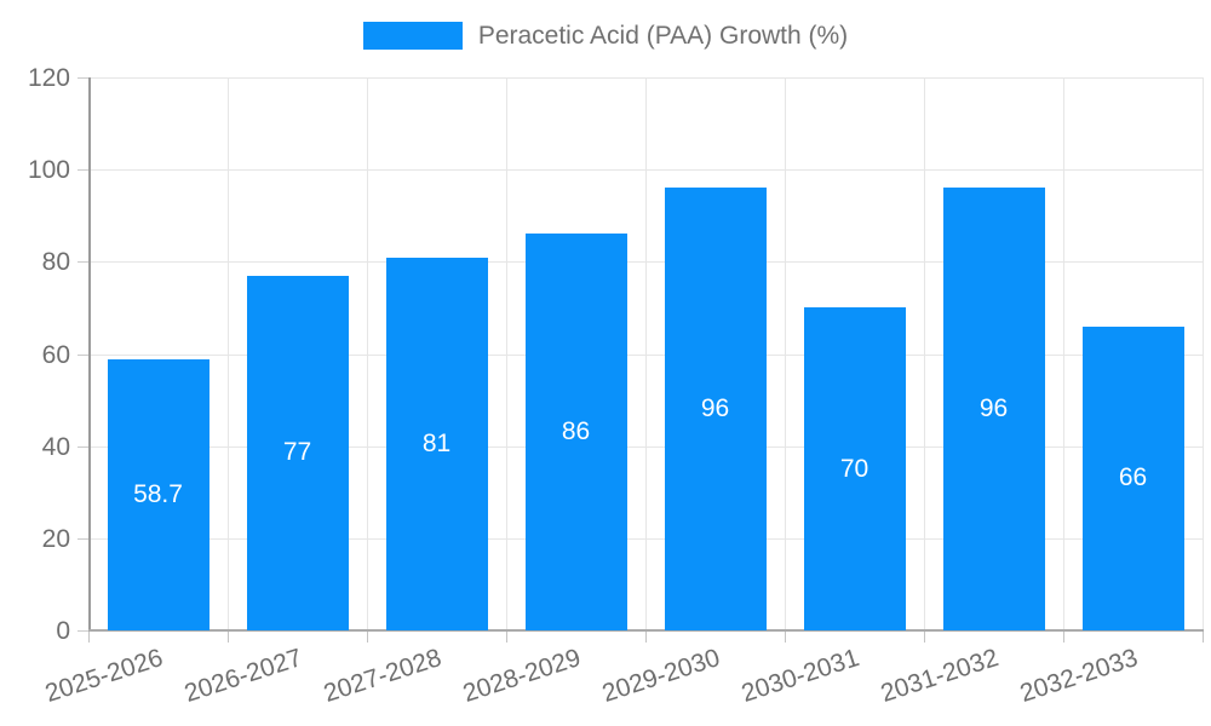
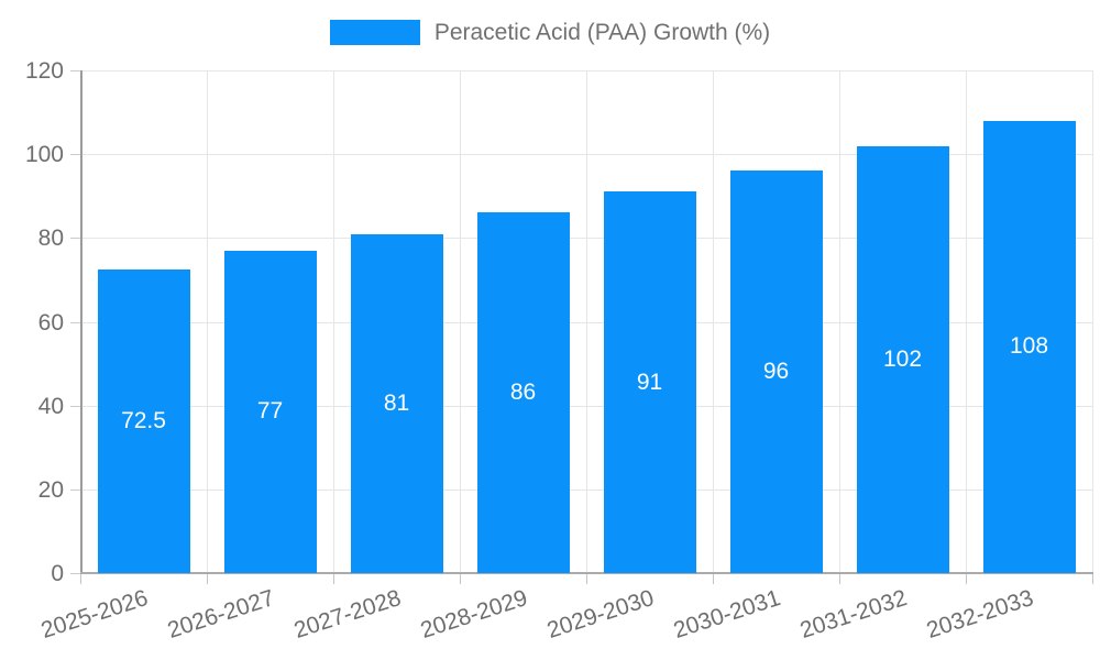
2025-2026: 58.7 -> 72.5
2029-2030: 96 -> 91
2030-2031: 70 -> 96
2031-2032: 96 -> 102
2032-2033: 66 -> 108
